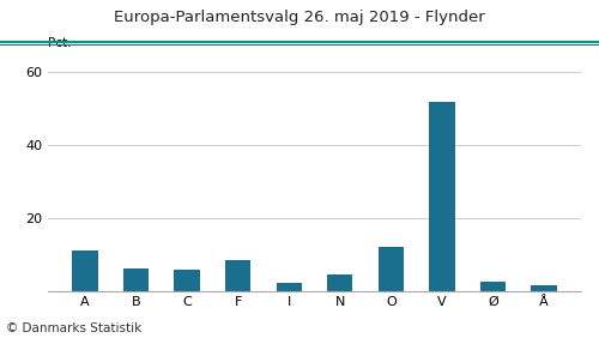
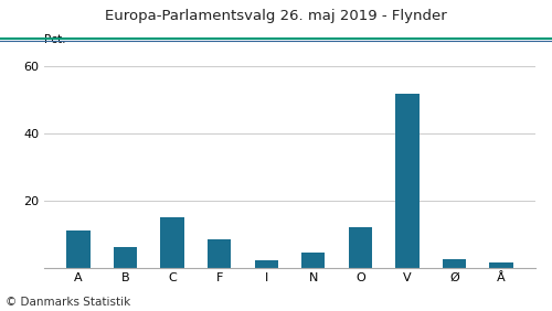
C: 5.9 -> 15.0
